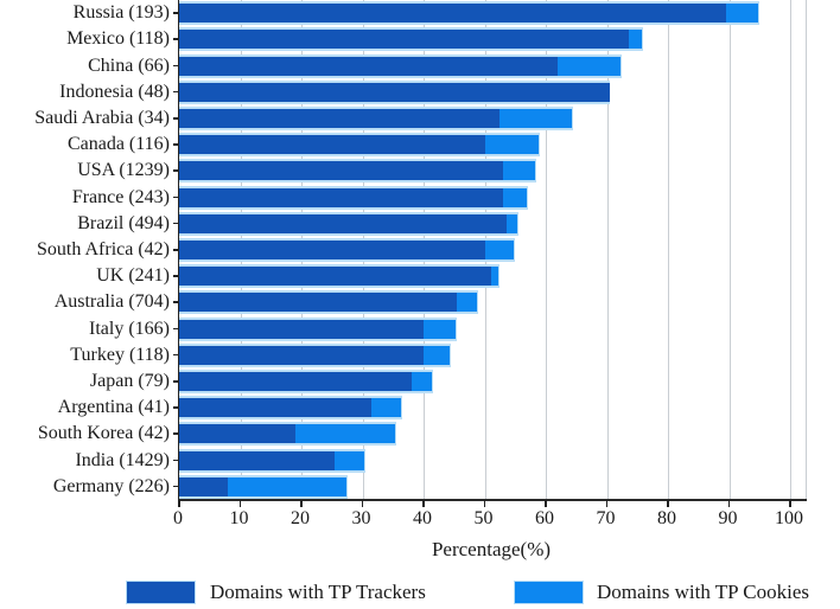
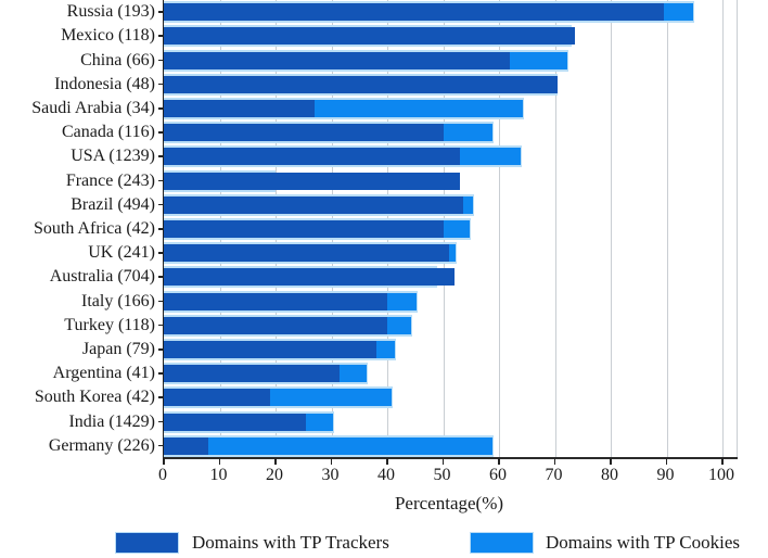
Domains with TP Cookies/Mexico (118): 76 -> 73
Domains with TP Trackers/Saudi Arabia (34): 52 -> 27
Domains with TP Cookies/USA (1239): 58 -> 64
Domains with TP Cookies/France (243): 57 -> 20
Domains with TP Trackers/Australia (704): 46 -> 52
Domains with TP Cookies/South Korea (42): 36 -> 41
Domains with TP Cookies/Germany (226): 28 -> 59
